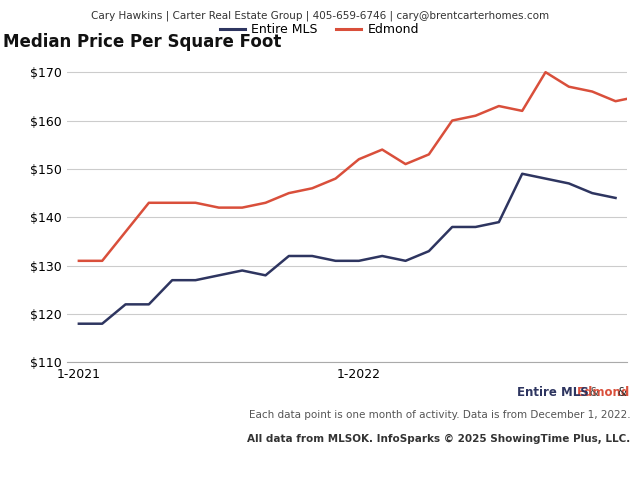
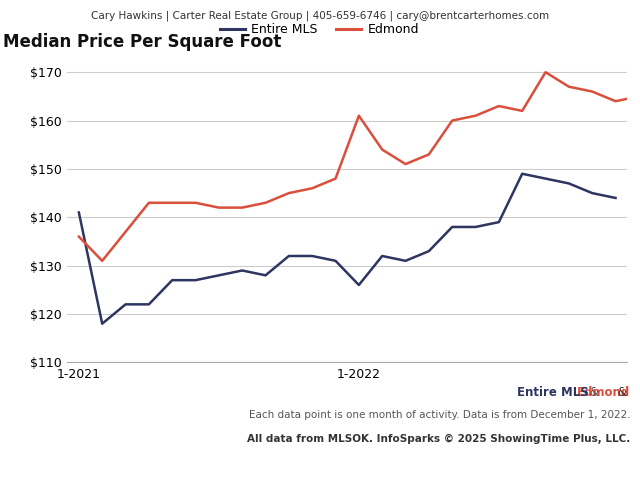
Entire MLS/1-2021: $118 -> $141
Edmond/1-2021: $131 -> $136
Entire MLS/1-2022: $131 -> $126
Edmond/1-2022: $152 -> $161
